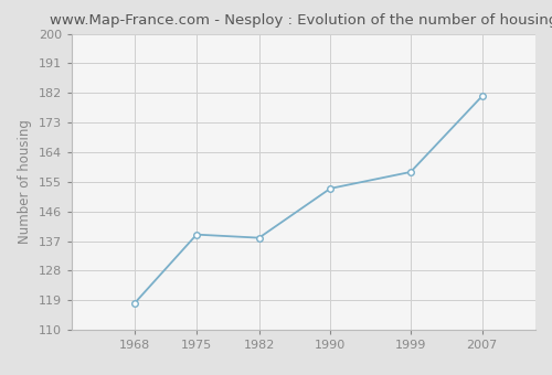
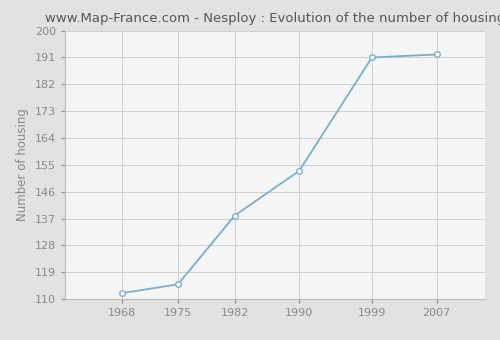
1968: 118 -> 112
1975: 139 -> 115
1999: 158 -> 191
2007: 181 -> 192
